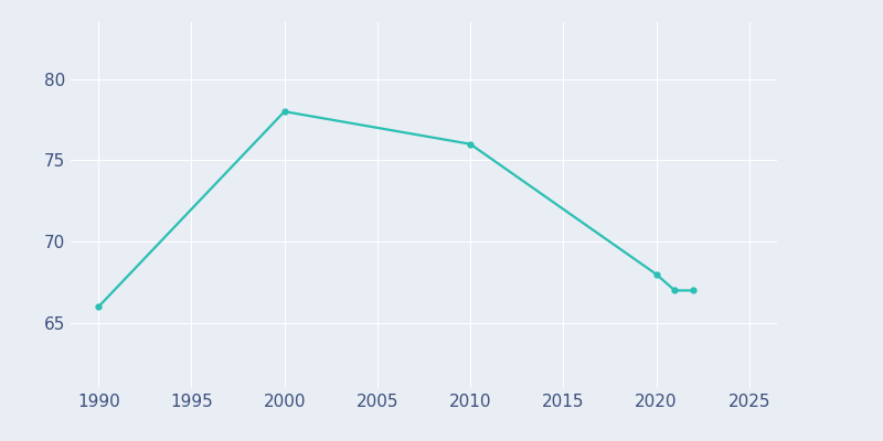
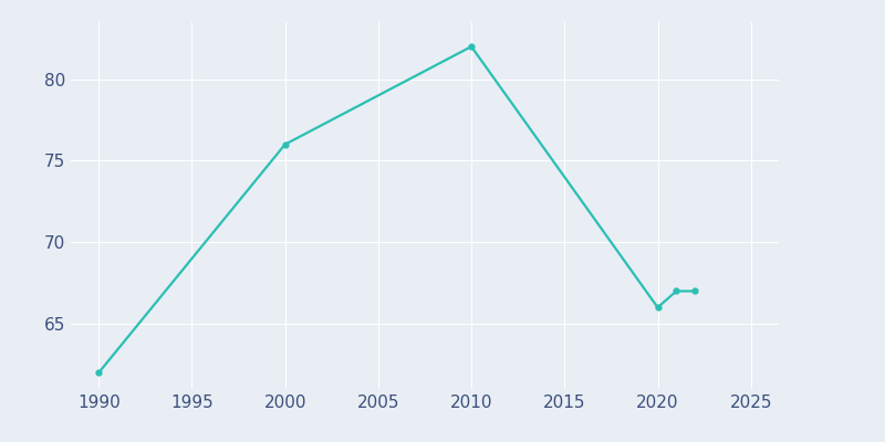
1990: 66 -> 62
2000: 78 -> 76
2010: 76 -> 82
2020: 68 -> 66
